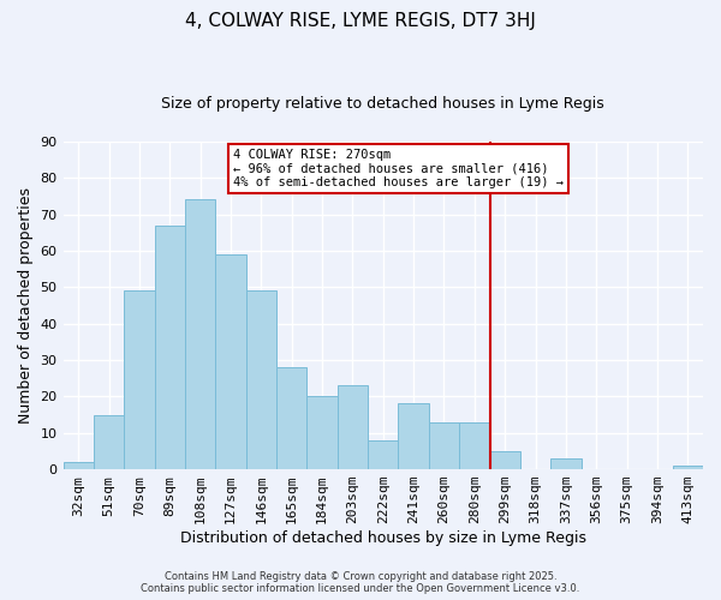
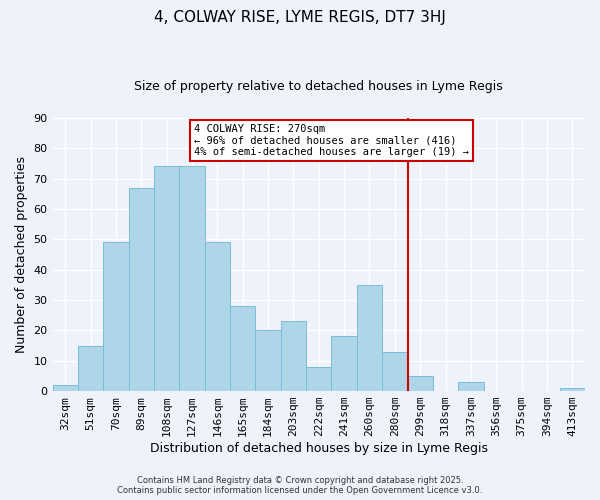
127sqm: 59 -> 74
260sqm: 13 -> 35
